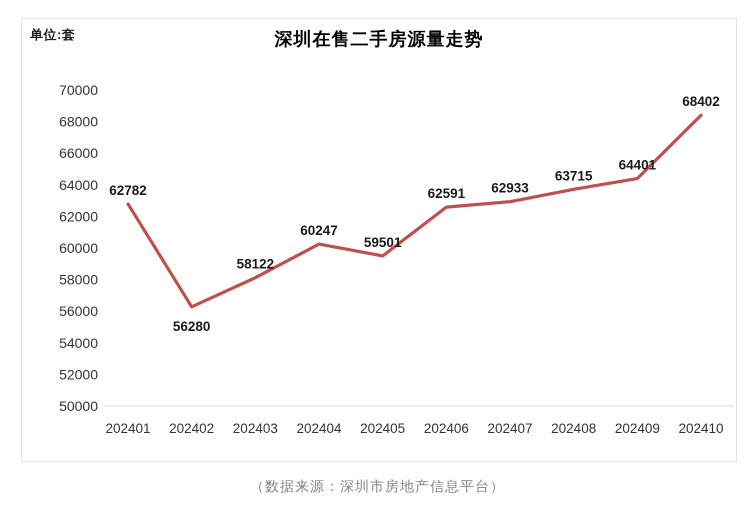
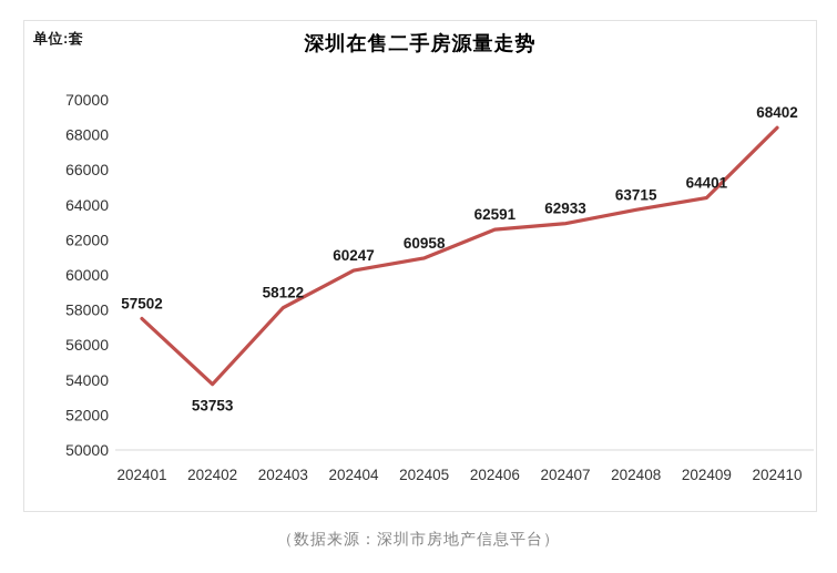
202401: 62782 -> 57502
202402: 56280 -> 53753
202405: 59501 -> 60958
